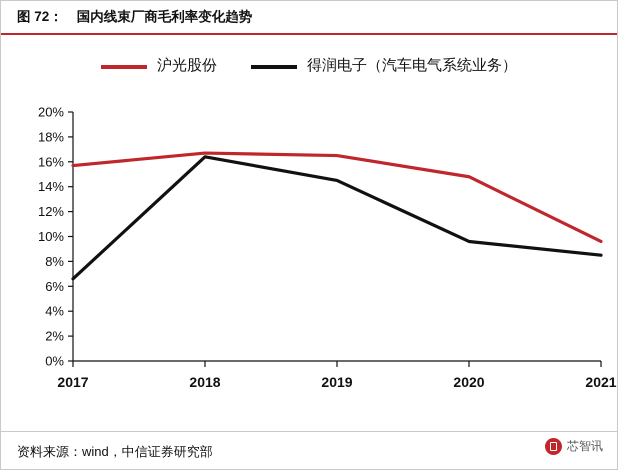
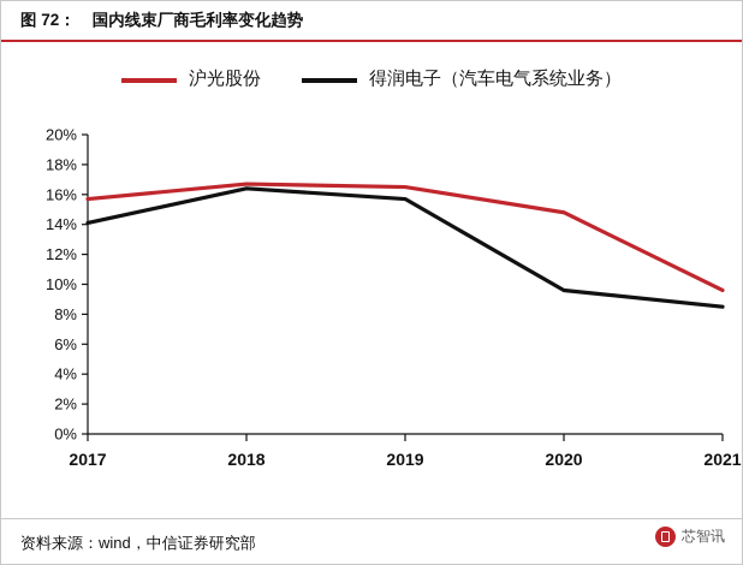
得润电子（汽车电气系统业务）/2017: 6.6% -> 14.1%
得润电子（汽车电气系统业务）/2019: 14.5% -> 15.7%
